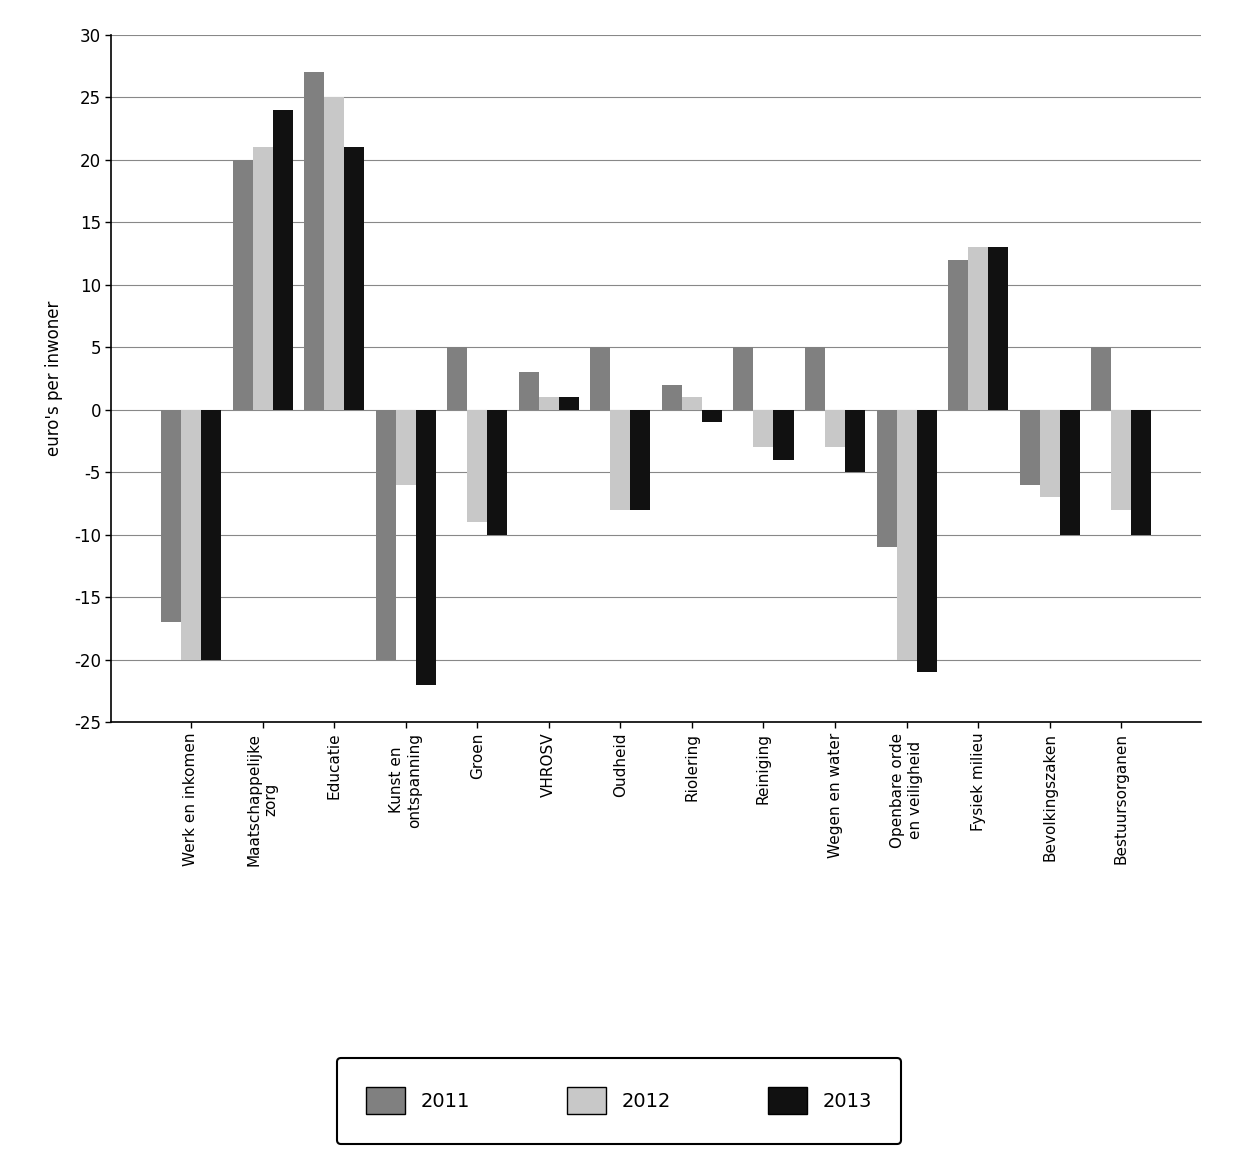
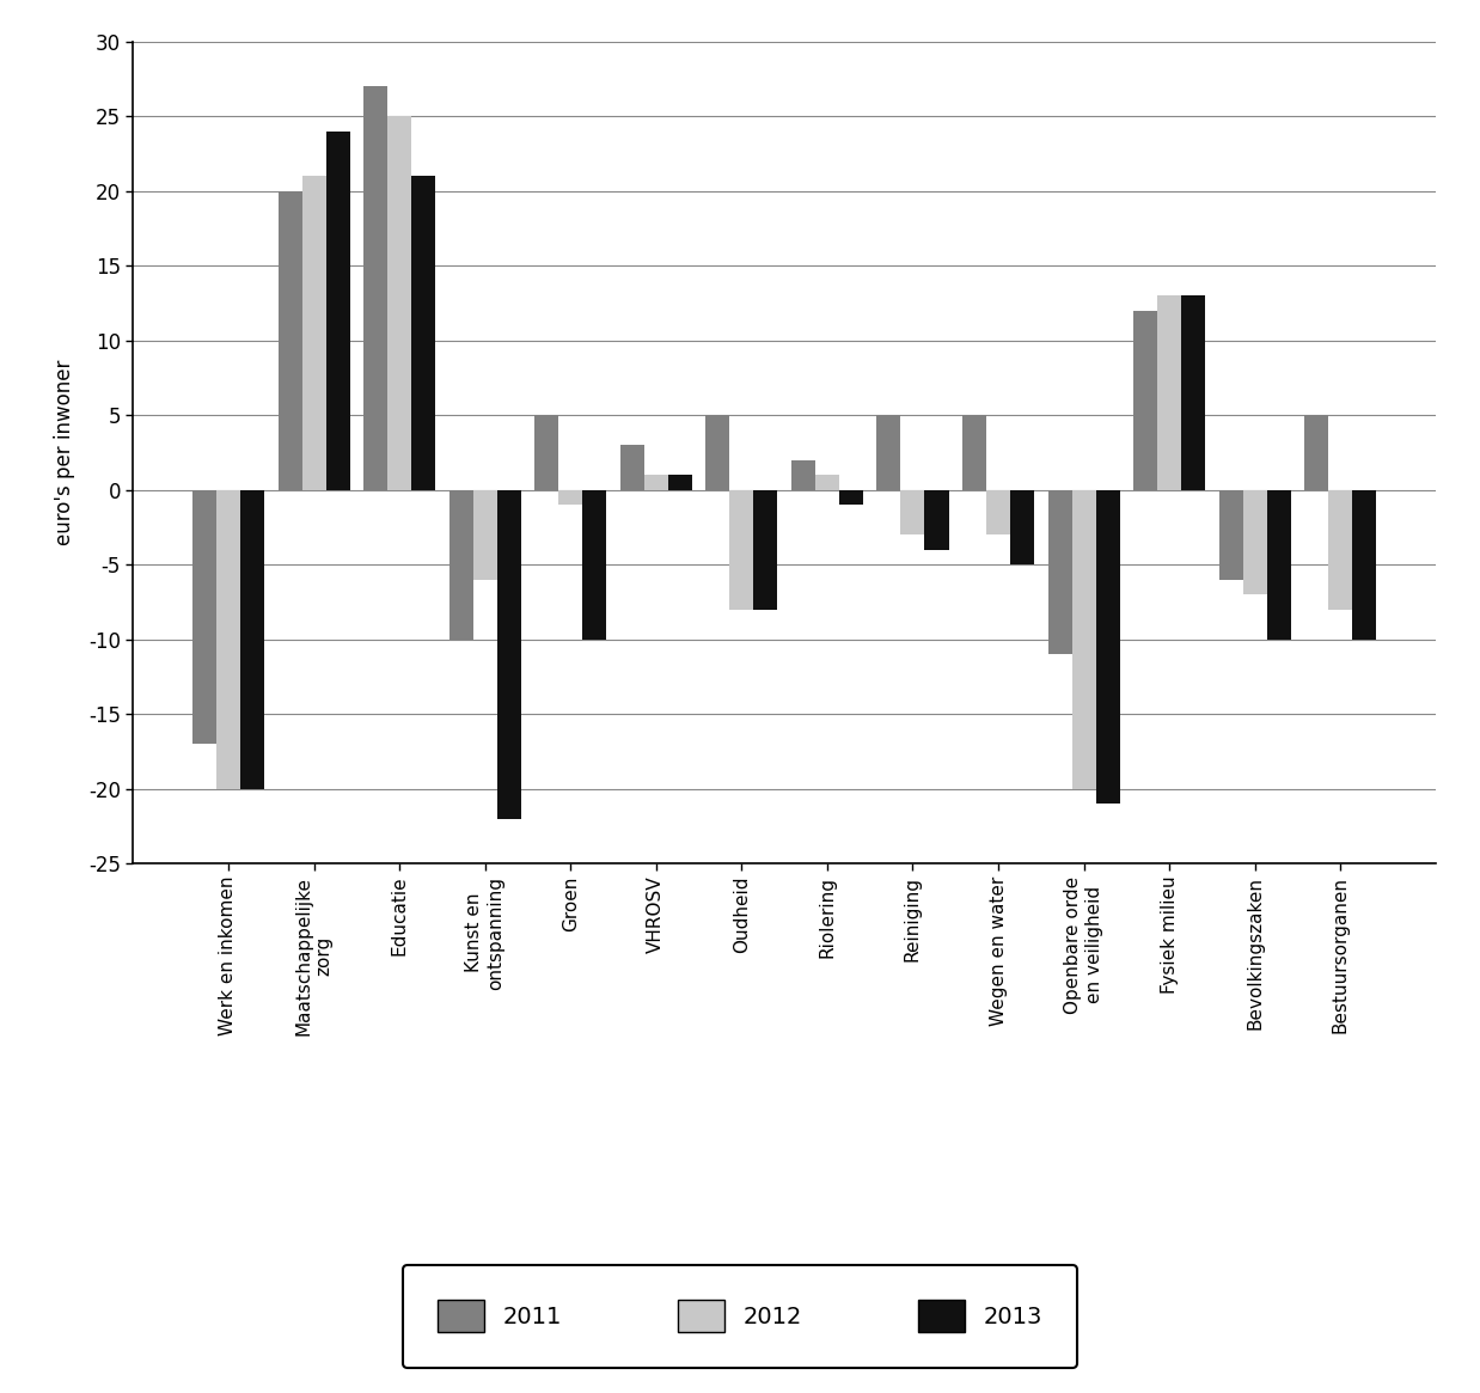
2011/Kunst en ontspanning: -20 -> -10
2012/Groen: -9 -> -1
